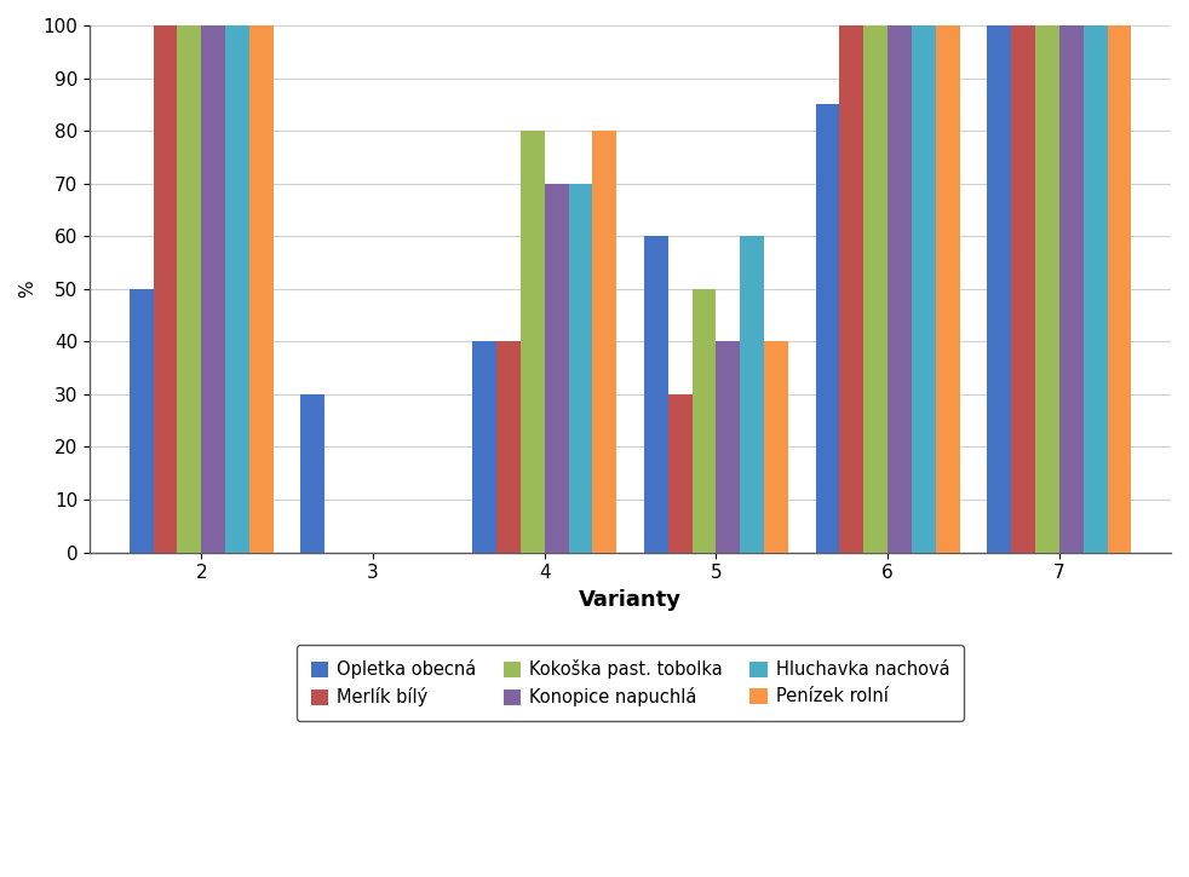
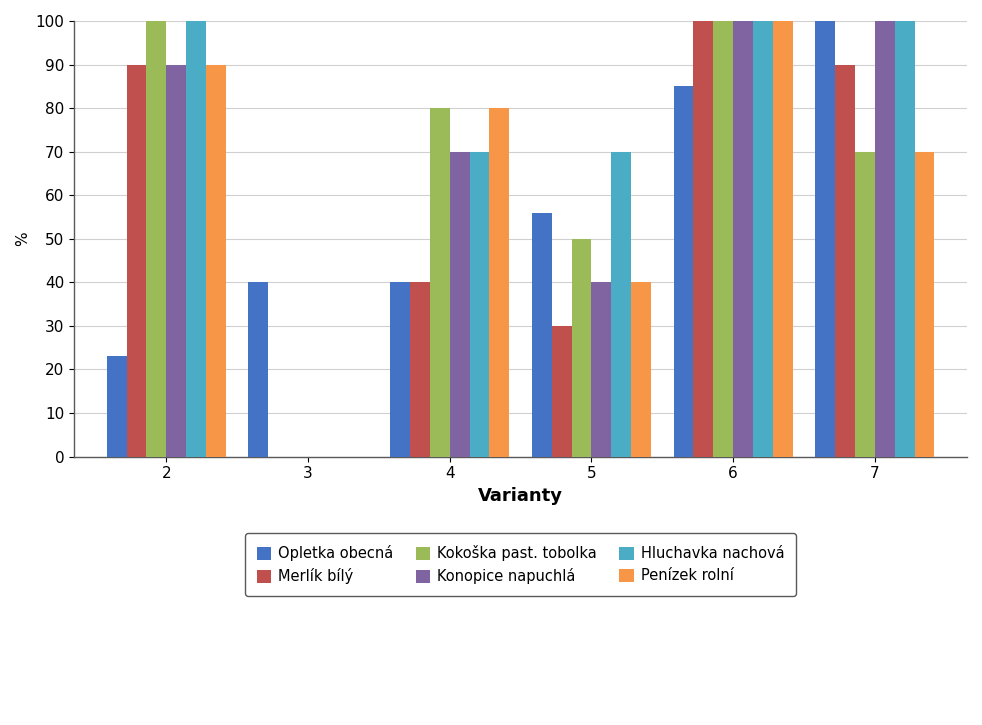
Opletka obecná/2: 50 -> 23
Merlík bílý/2: 100 -> 90
Konopice napuchlá/2: 100 -> 90
Penízek rolní/2: 100 -> 90
Opletka obecná/3: 30 -> 40
Opletka obecná/5: 60 -> 56
Hluchavka nachová/5: 60 -> 70
Merlík bílý/7: 100 -> 90
Kokoška past. tobolka/7: 100 -> 70
Penízek rolní/7: 100 -> 70
